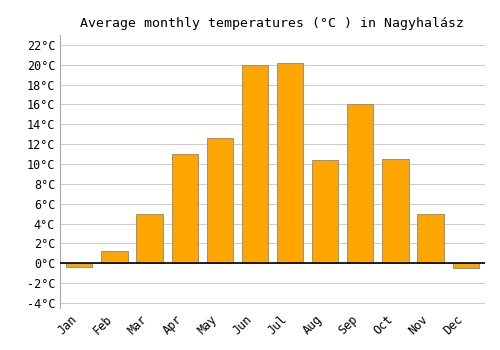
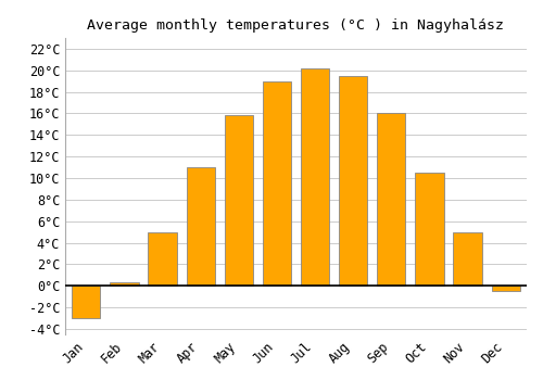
Jan: -0.4°C -> -3.0°C
Feb: 1.2°C -> 0.3°C
May: 12.6°C -> 15.8°C
Jun: 20.0°C -> 19.0°C
Aug: 10.4°C -> 19.5°C
